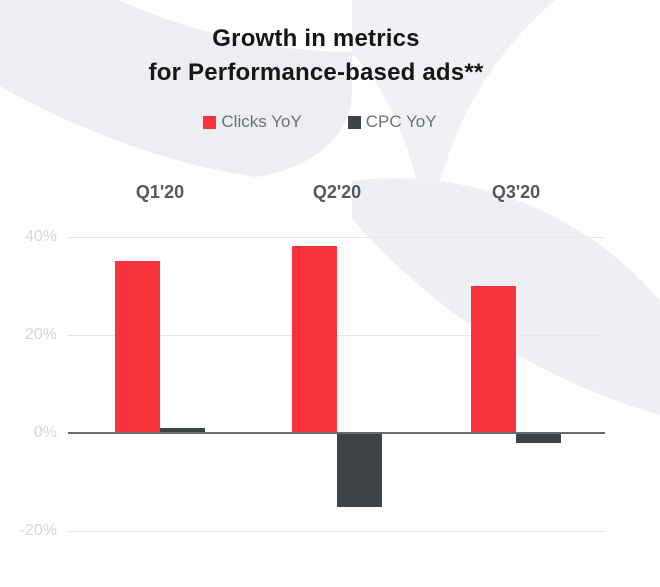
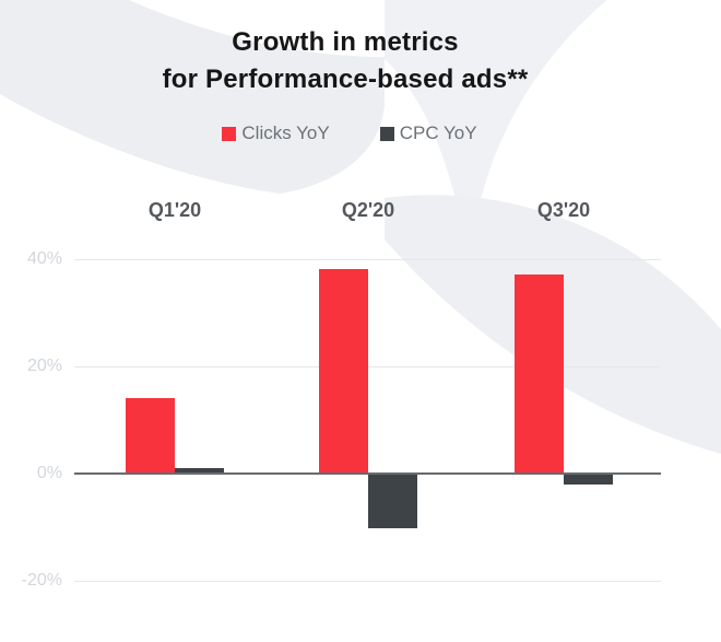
Clicks YoY/Q1'20: 35% -> 14%
CPC YoY/Q2'20: -15% -> -10%
Clicks YoY/Q3'20: 30% -> 37%
